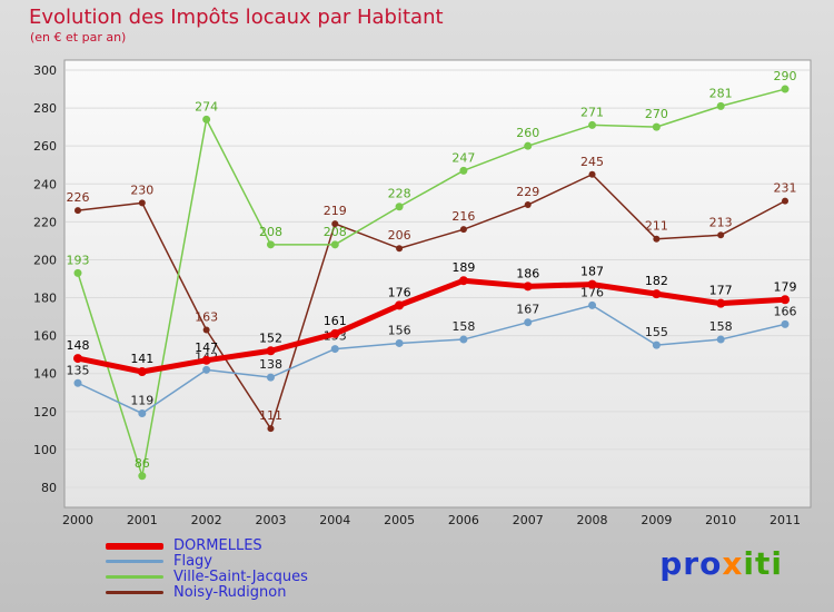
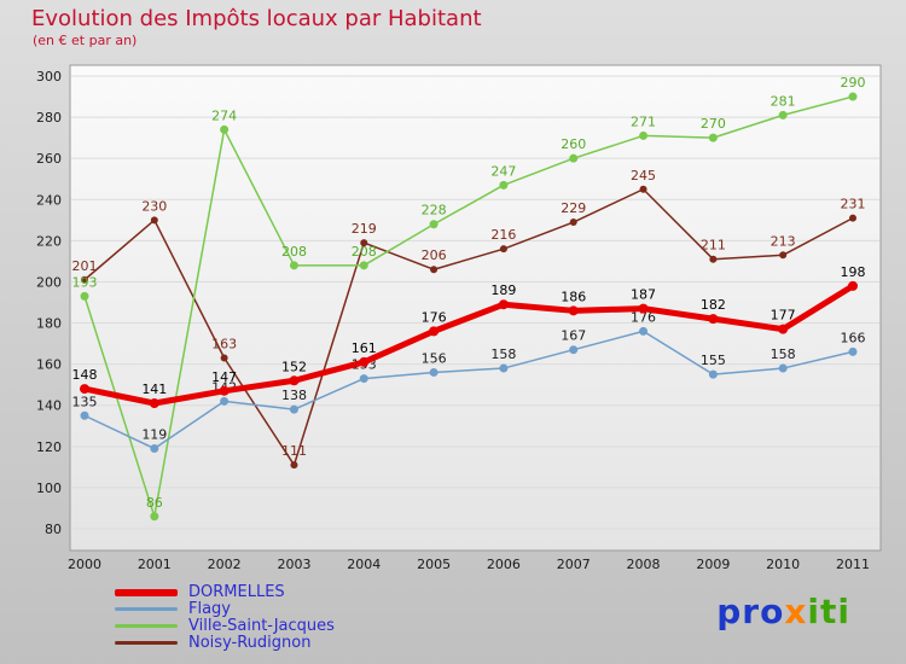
Noisy-Rudignon/2000: 226 -> 201
DORMELLES/2011: 179 -> 198
